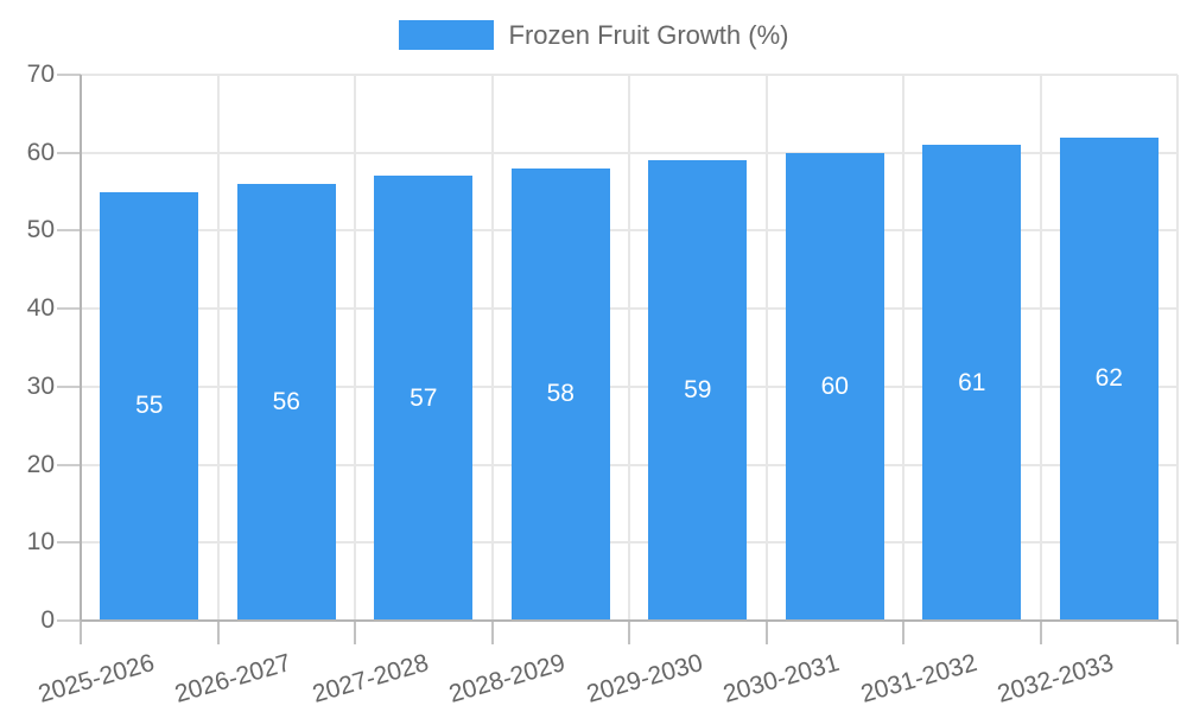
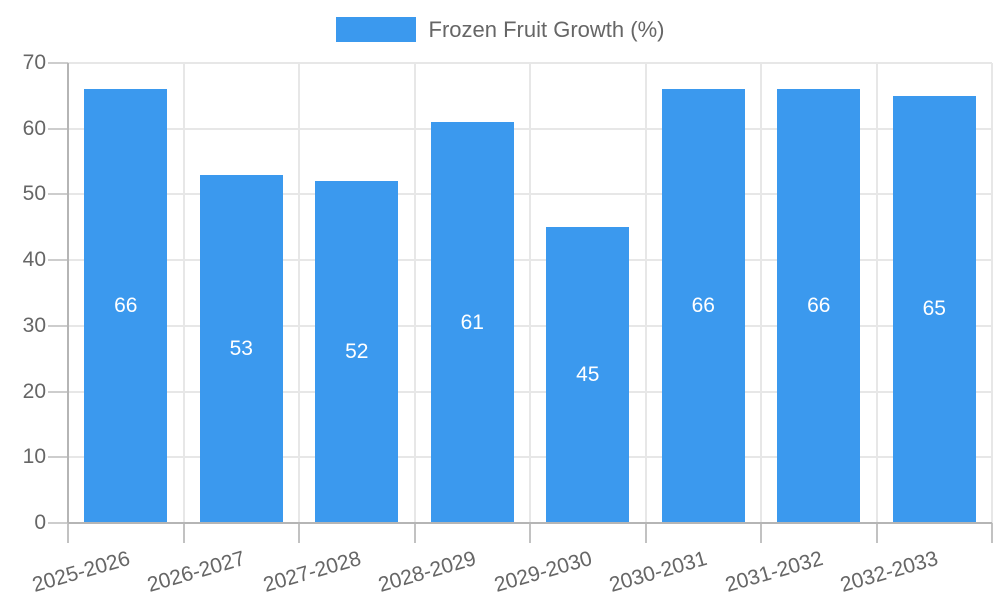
2025-2026: 55 -> 66
2026-2027: 56 -> 53
2027-2028: 57 -> 52
2028-2029: 58 -> 61
2029-2030: 59 -> 45
2030-2031: 60 -> 66
2031-2032: 61 -> 66
2032-2033: 62 -> 65
